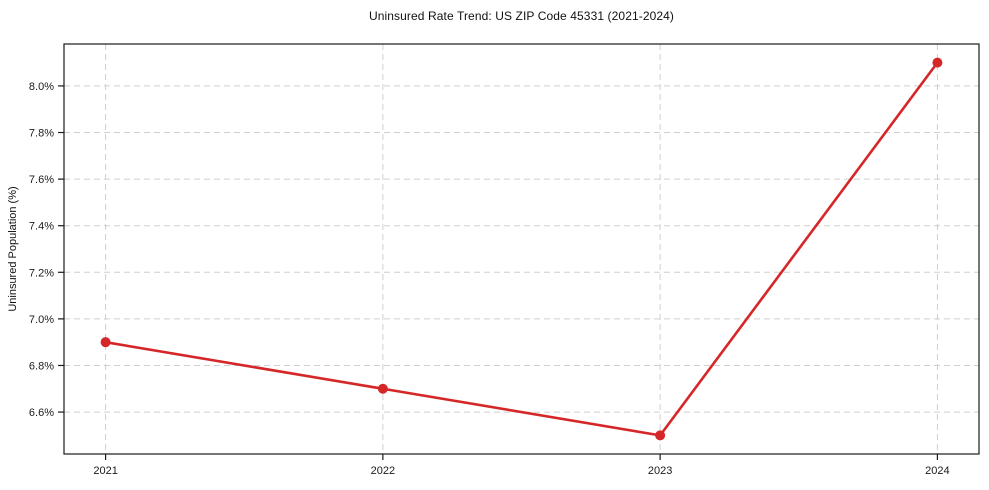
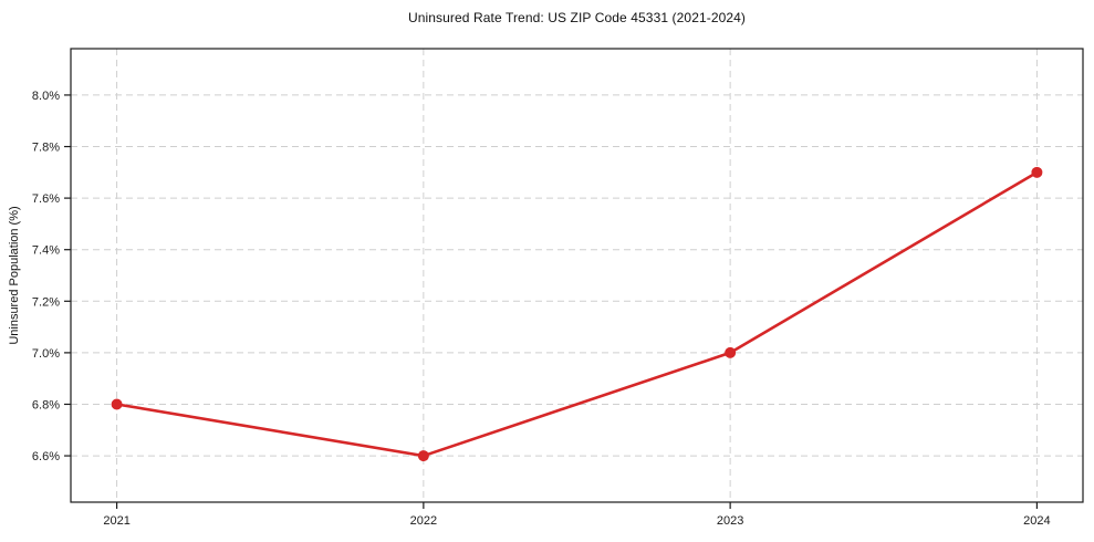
2021: 6.9% -> 6.8%
2022: 6.7% -> 6.6%
2023: 6.5% -> 7.0%
2024: 8.1% -> 7.7%
